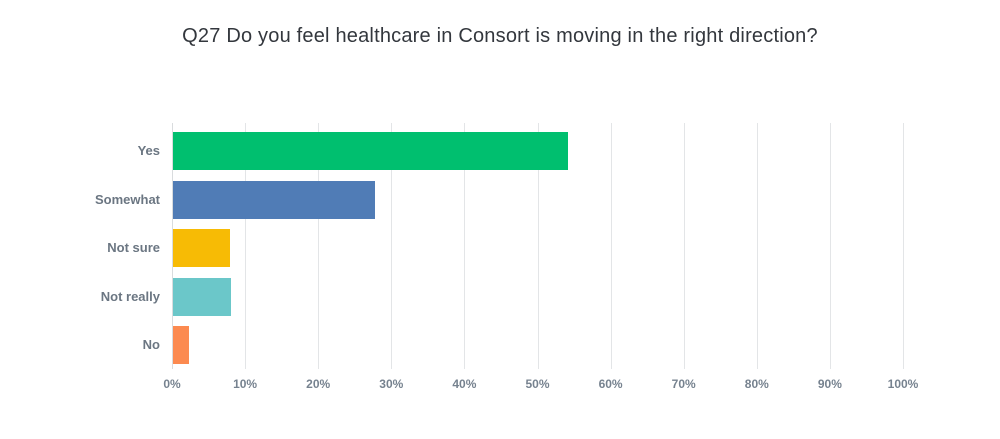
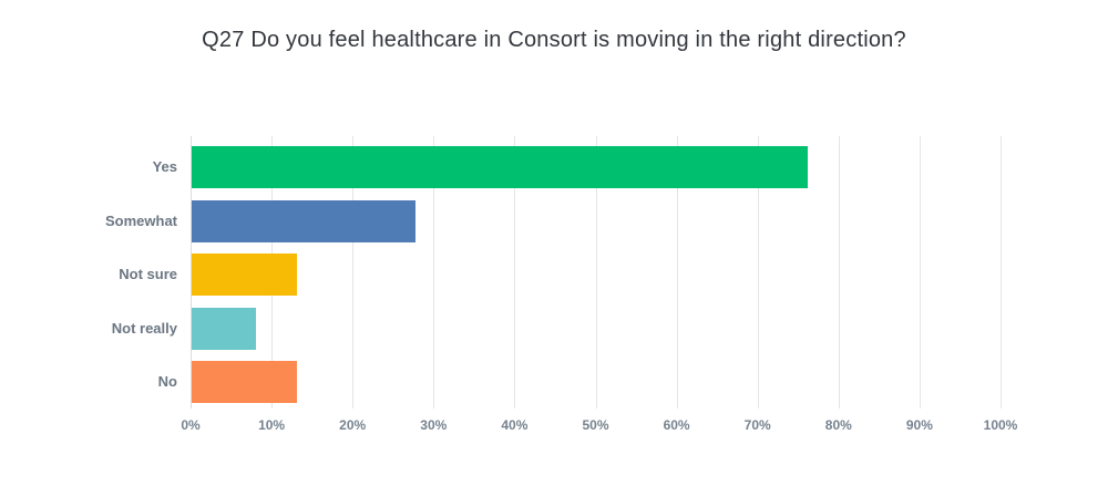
Yes: 54% -> 76%
Not sure: 8% -> 13%
No: 2% -> 13%
